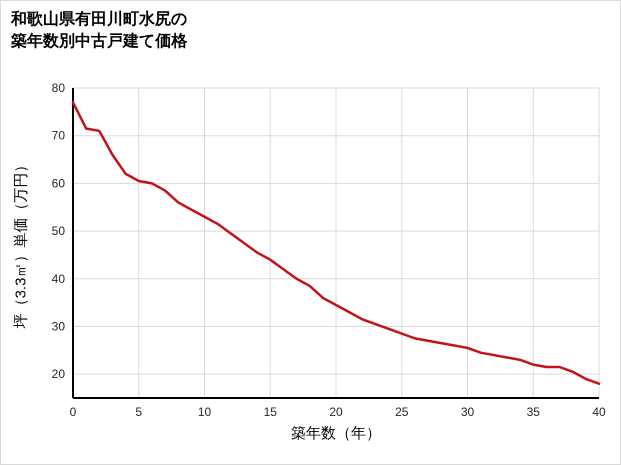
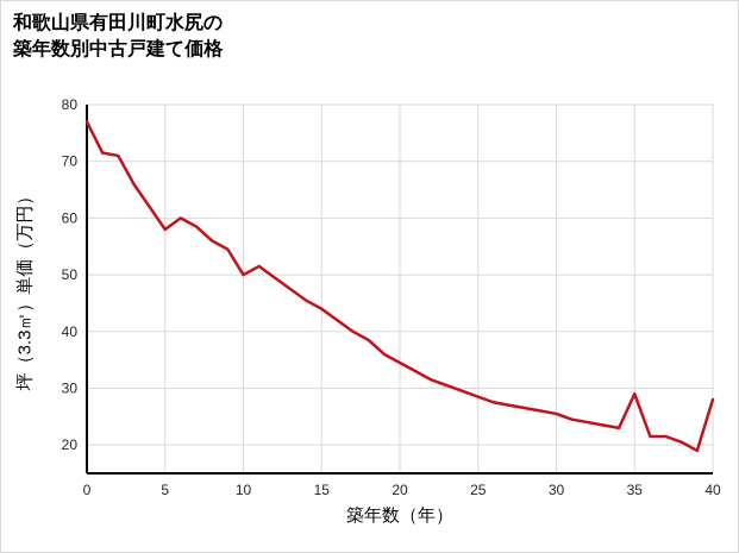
5: 60 -> 58
10: 53 -> 50
35: 22 -> 29
40: 18 -> 28
